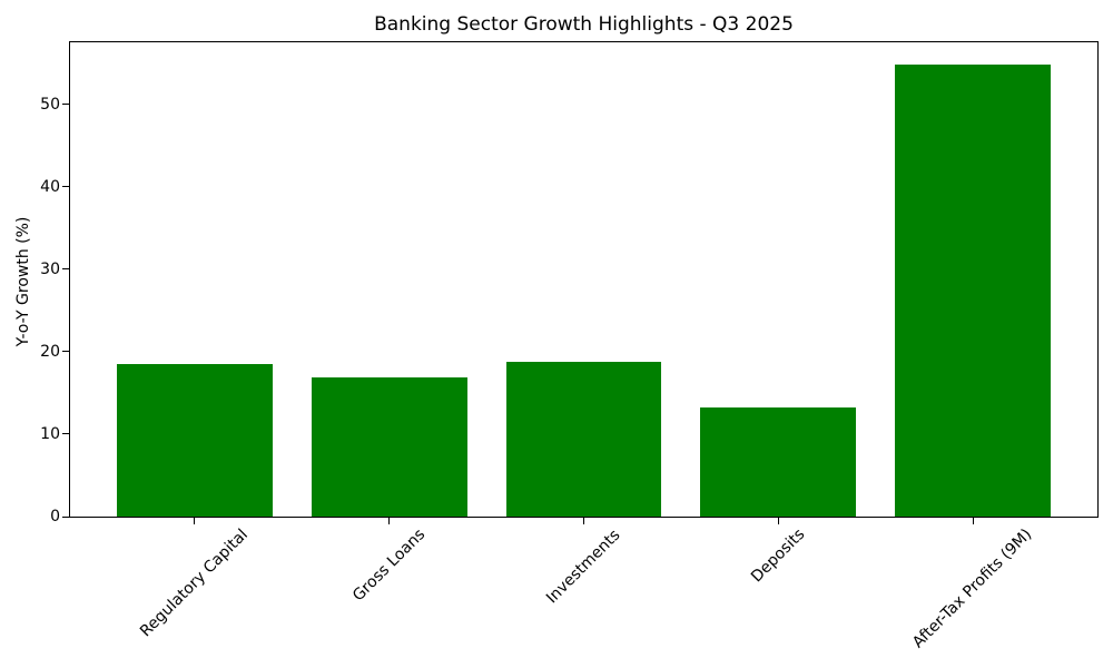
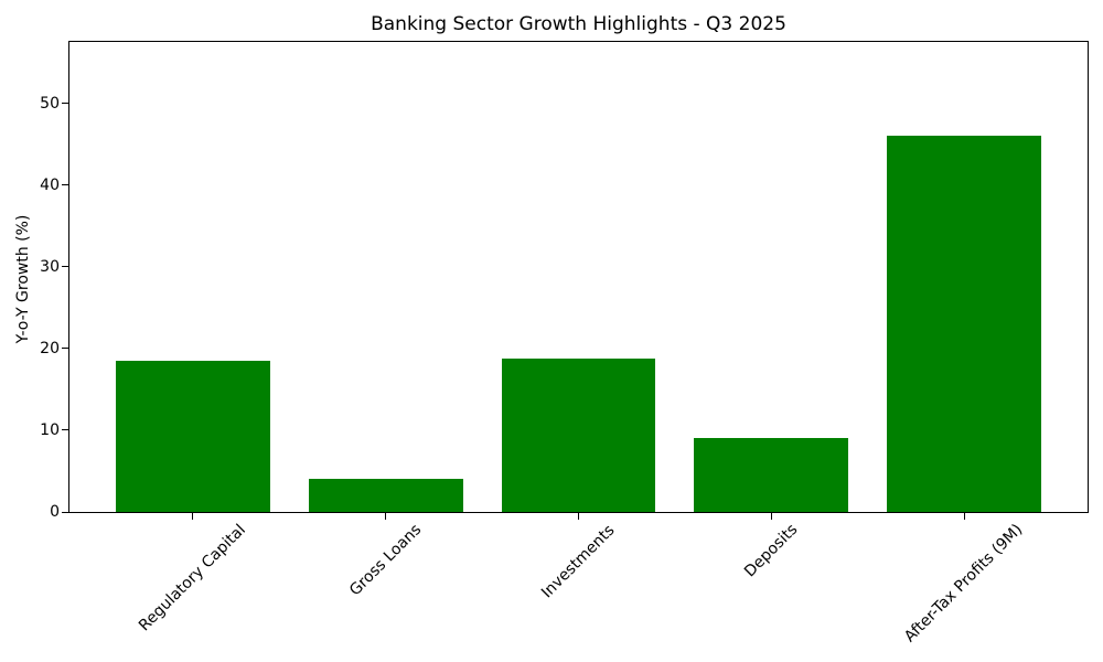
Gross Loans: 17 -> 4
Deposits: 13 -> 9
After-Tax Profits (9M): 55 -> 46
